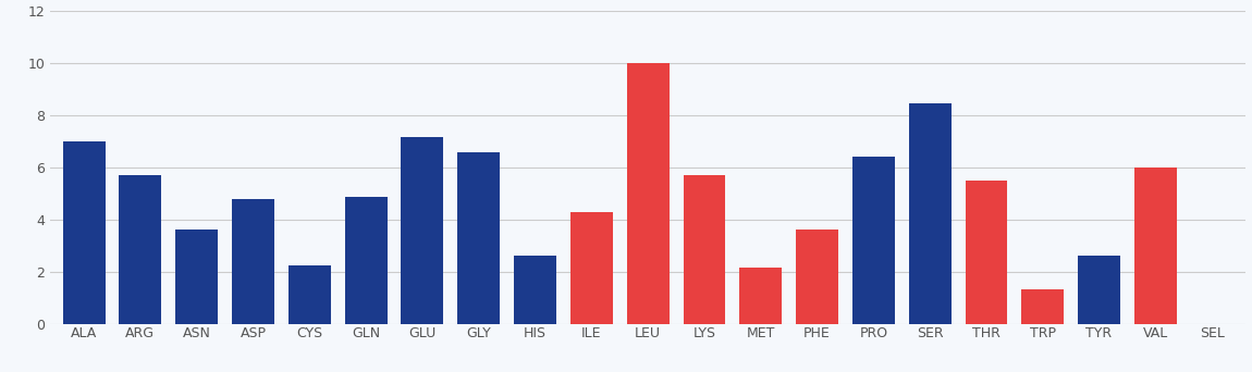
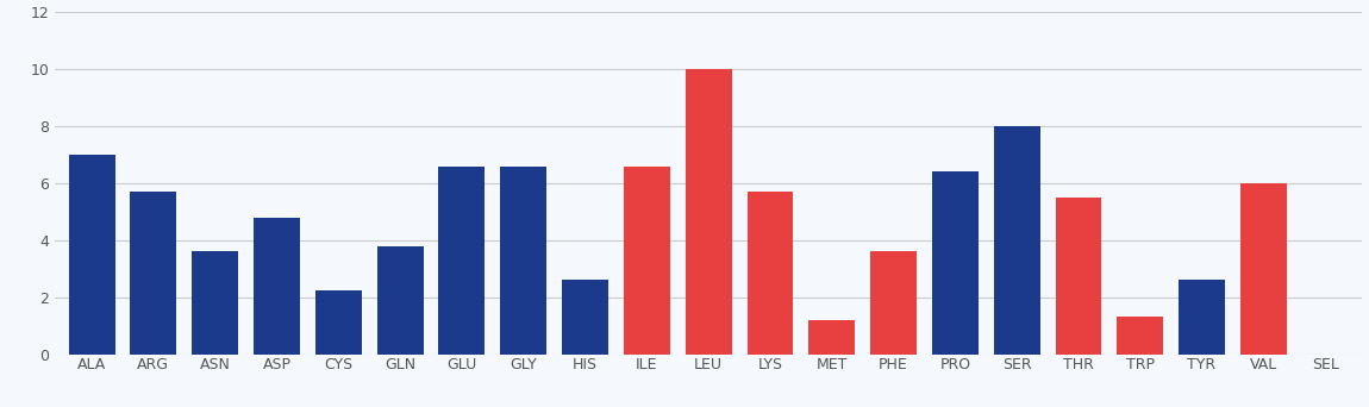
GLN: 4.85 -> 3.80
GLU: 7.15 -> 6.60
ILE: 4.30 -> 6.60
MET: 2.15 -> 1.20
SER: 8.45 -> 8.00
